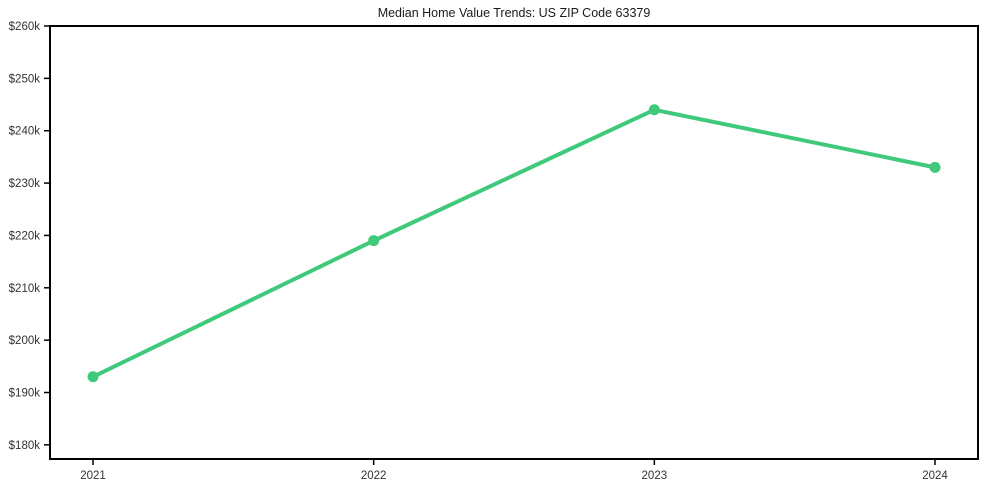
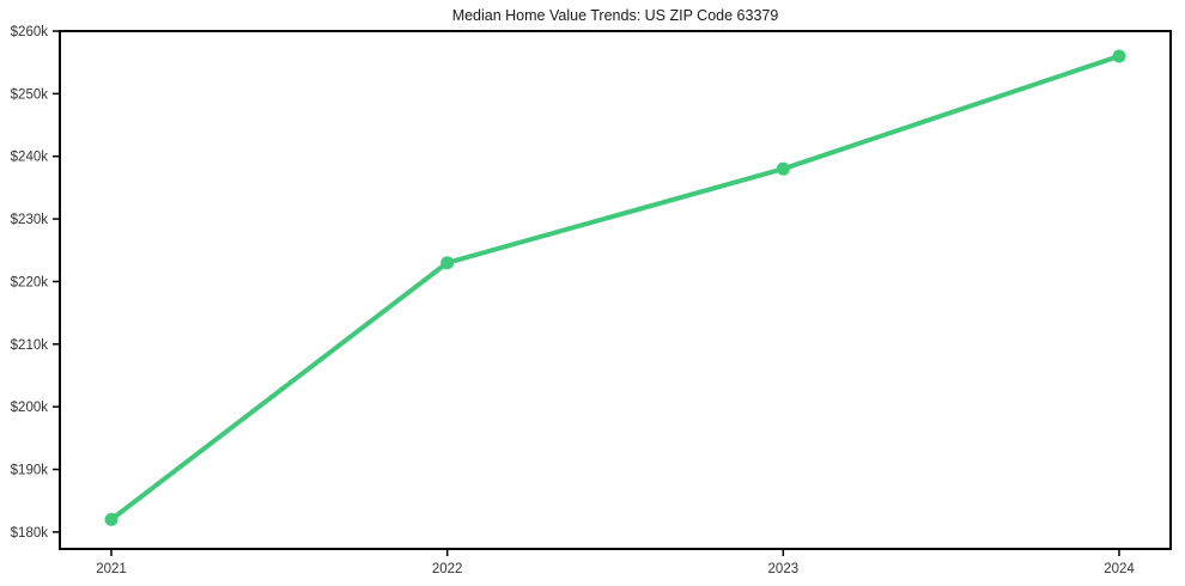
2021: $193k -> $182k
2022: $219k -> $223k
2023: $244k -> $238k
2024: $233k -> $256k
